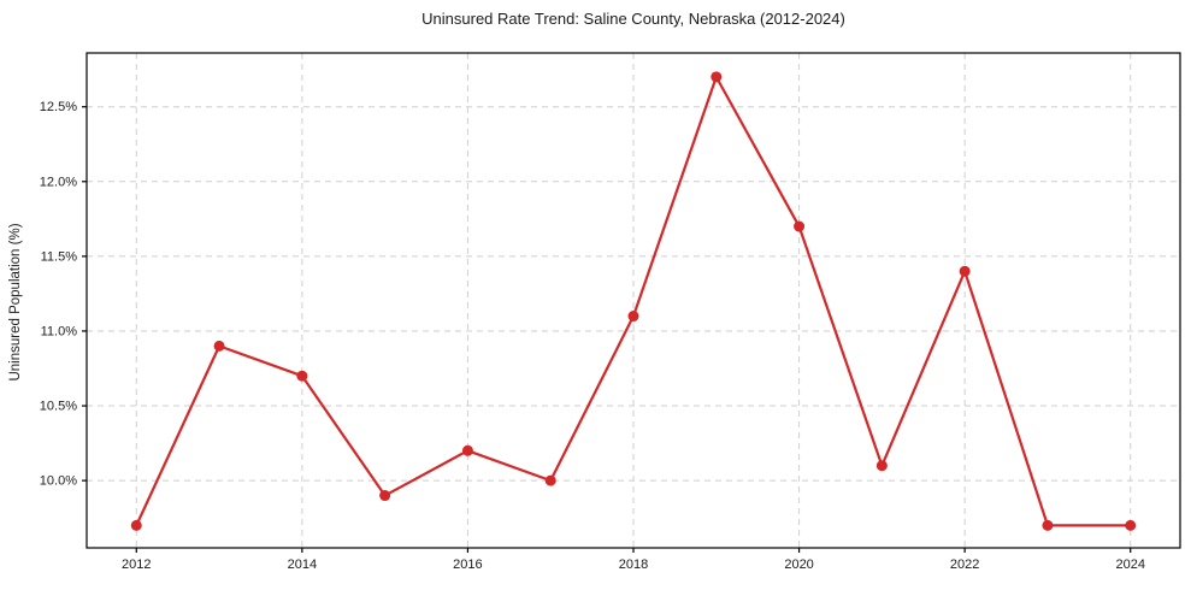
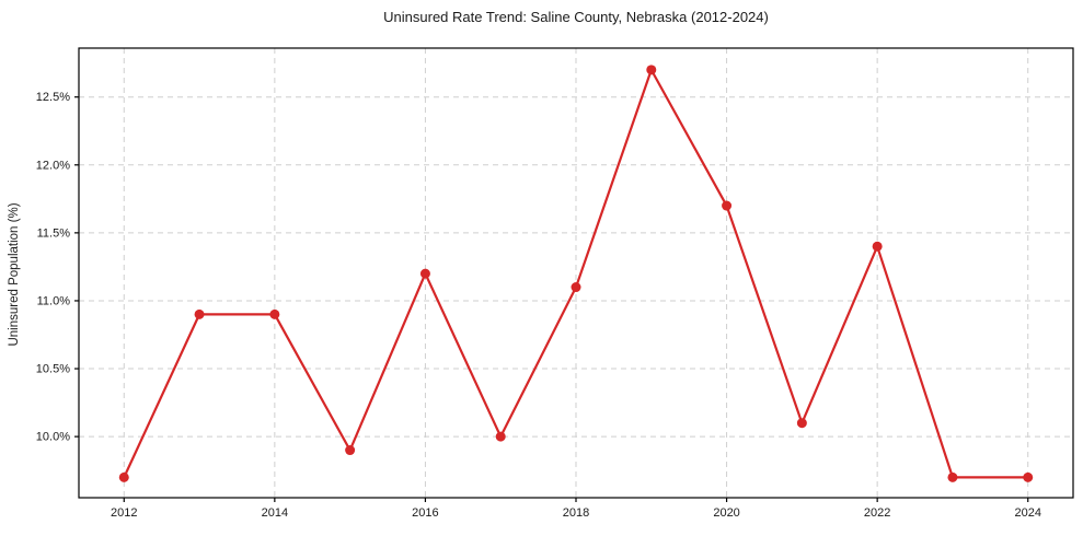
2014: 10.7% -> 10.9%
2016: 10.2% -> 11.2%
